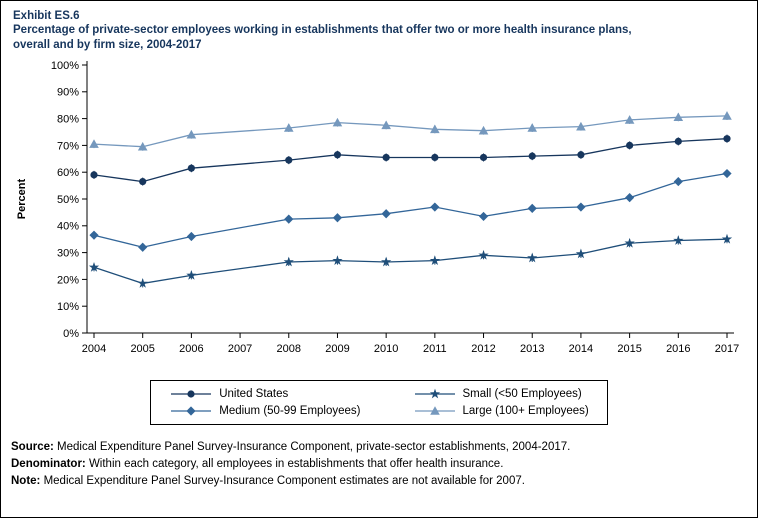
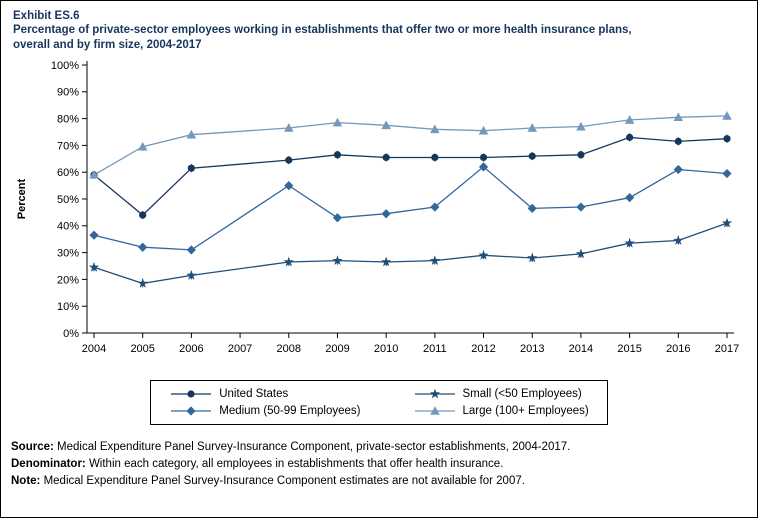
Large (100+ Employees)/2004: 70% -> 59%
United States/2005: 56% -> 44%
Medium (50-99 Employees)/2006: 36% -> 31%
Medium (50-99 Employees)/2008: 42% -> 55%
Medium (50-99 Employees)/2012: 44% -> 62%
United States/2015: 70% -> 73%
Medium (50-99 Employees)/2016: 56% -> 61%
Small (<50 Employees)/2017: 35% -> 41%
